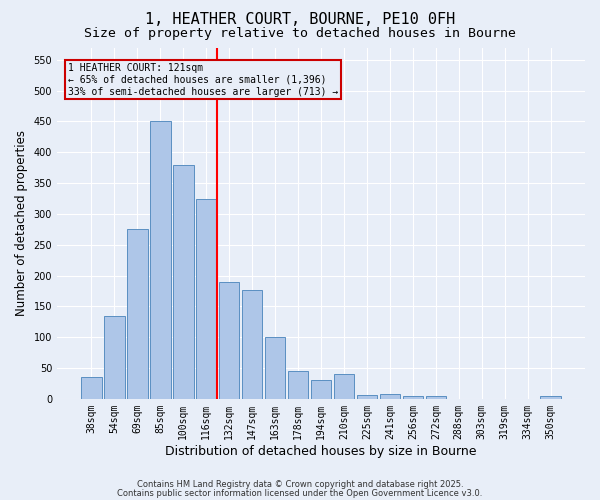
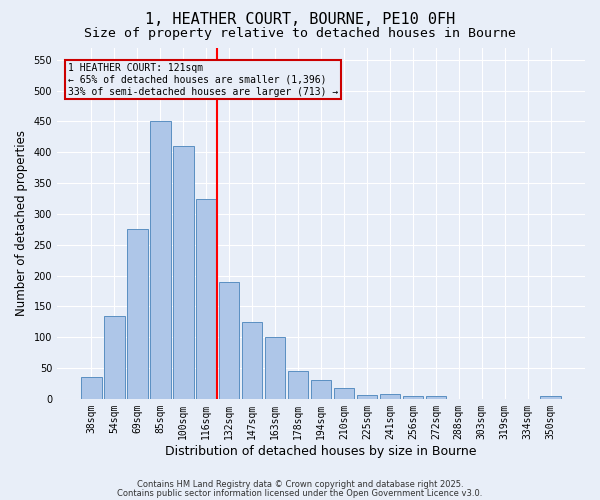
100sqm: 380 -> 410
147sqm: 176 -> 125
210sqm: 40 -> 18
